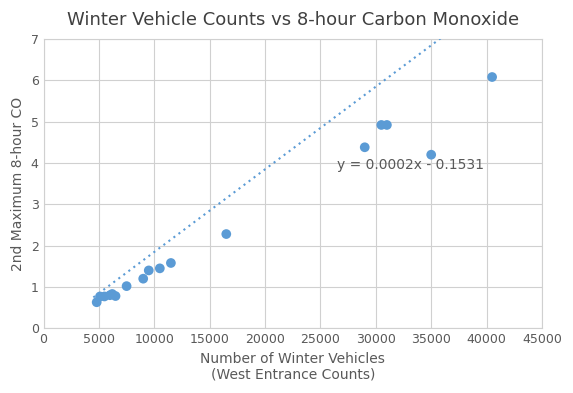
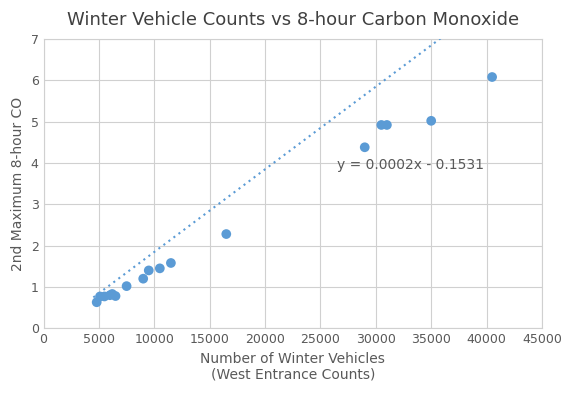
35000: 4.20 -> 5.02
